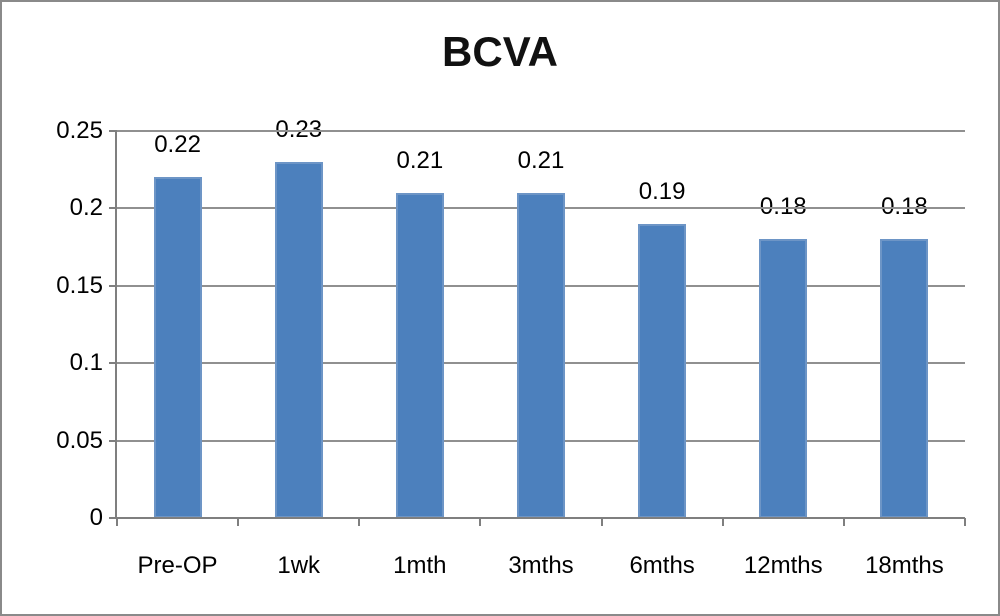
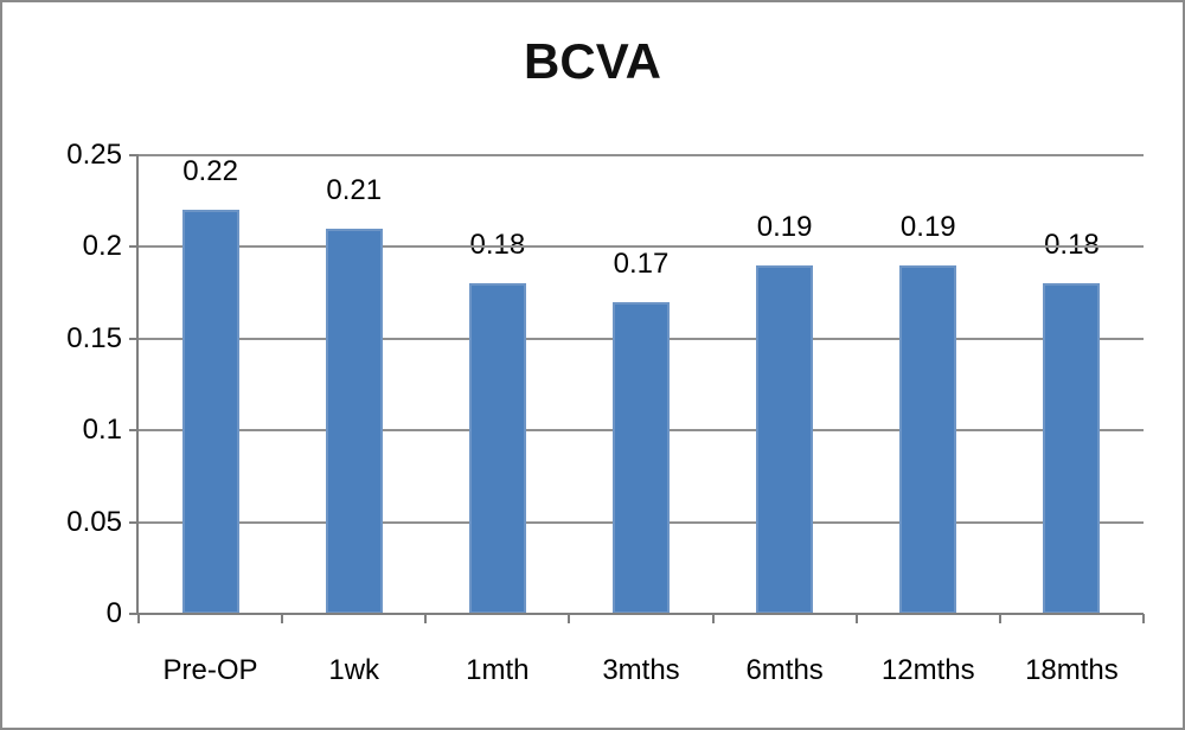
1wk: 0.23 -> 0.21
1mth: 0.21 -> 0.18
3mths: 0.21 -> 0.17
12mths: 0.18 -> 0.19
